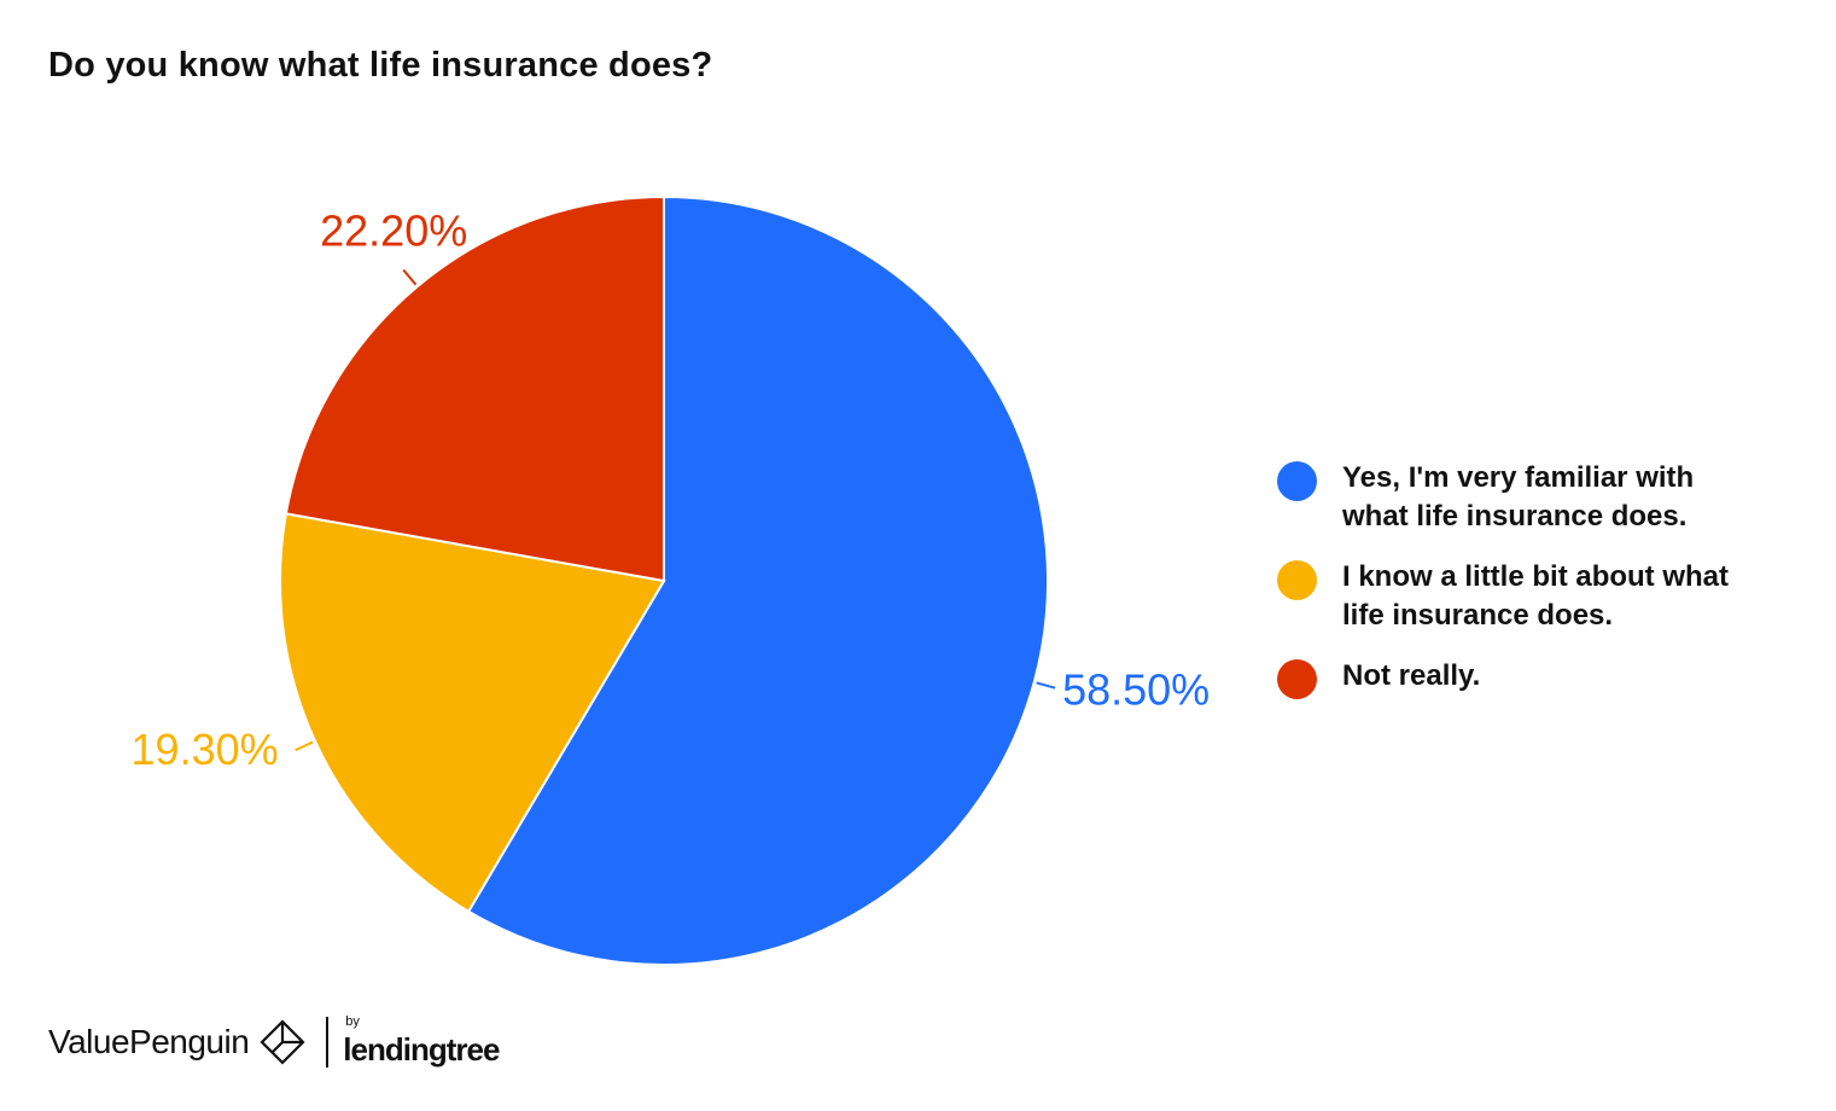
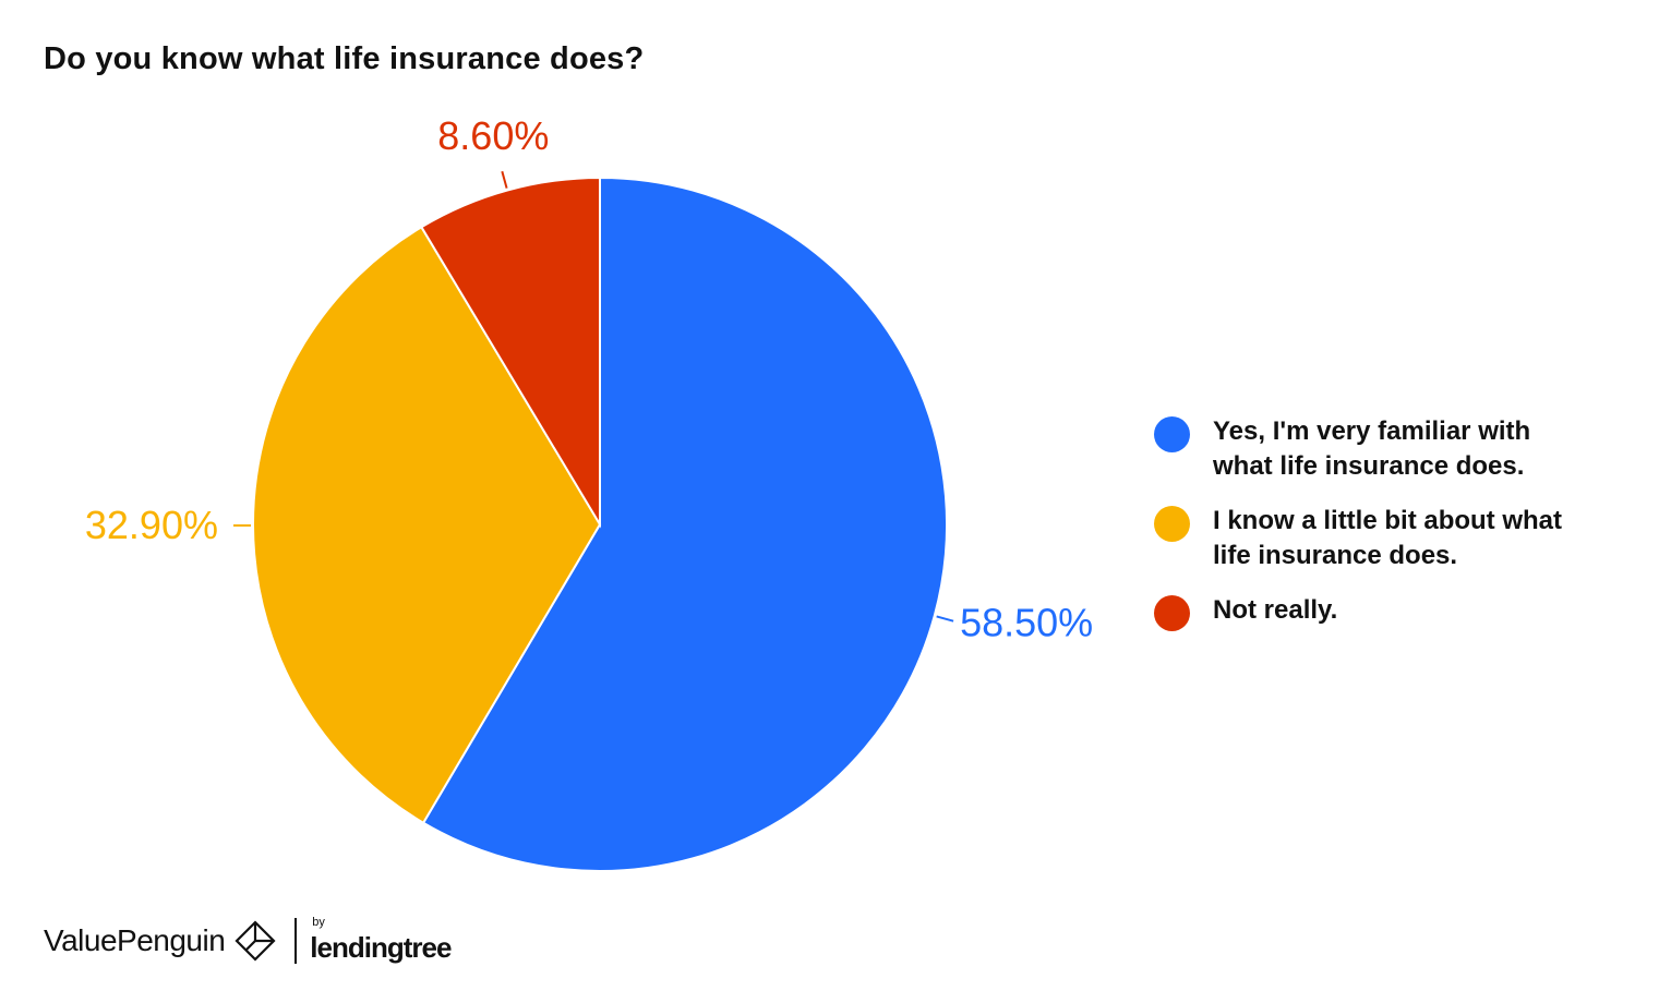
I know a little bit about what life insurance does.: 19.30% -> 32.90%
Not really.: 22.20% -> 8.60%
